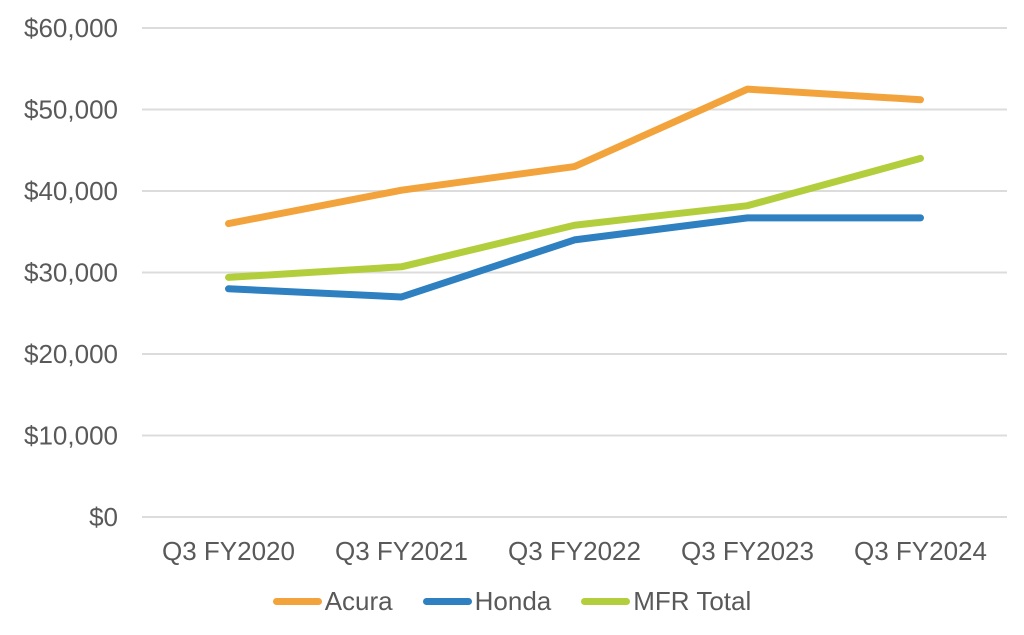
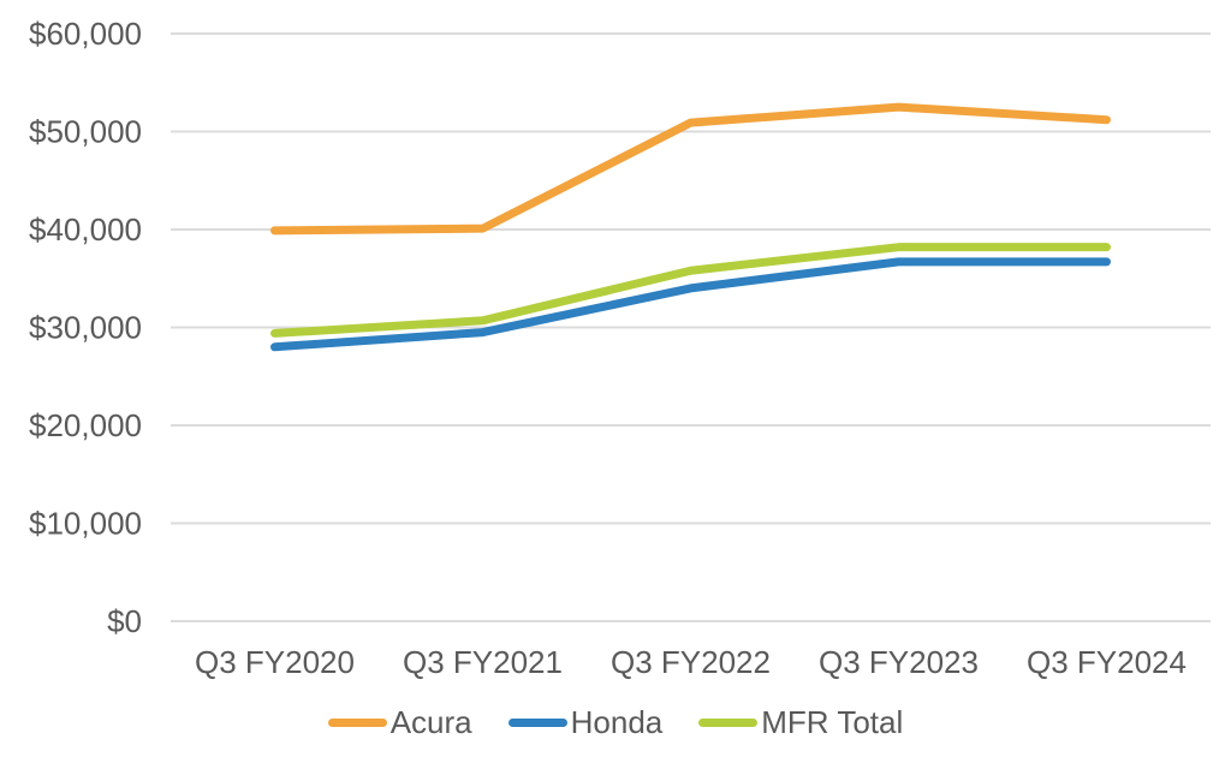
Acura/Q3 FY2020: $36000 -> $40000
Honda/Q3 FY2021: $27000 -> $30000
Acura/Q3 FY2022: $43000 -> $51000
MFR Total/Q3 FY2024: $44000 -> $38000
